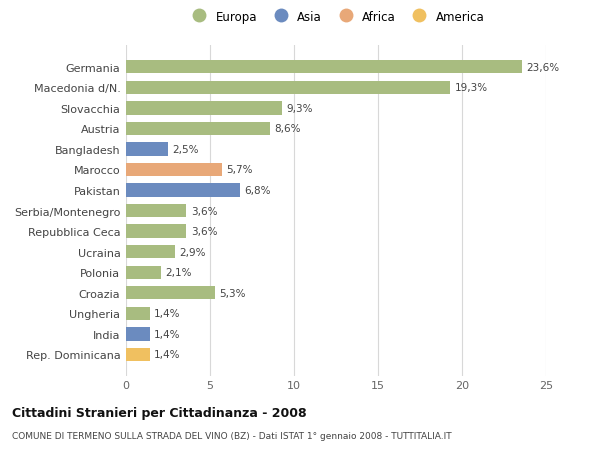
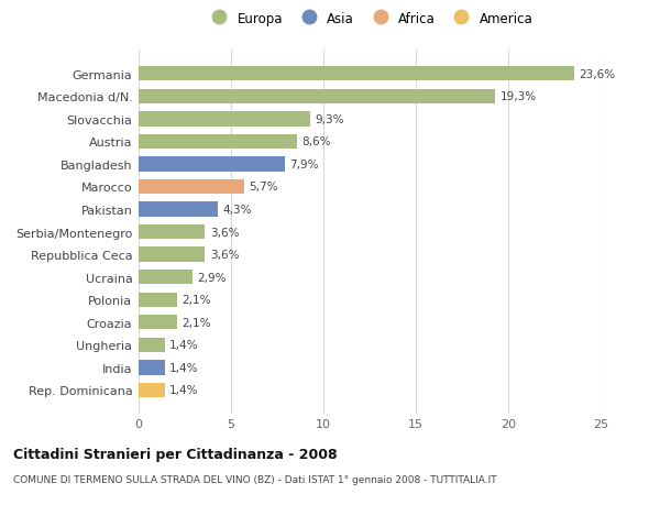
Bangladesh: 2,5% -> 7,9%
Pakistan: 6,8% -> 4,3%
Croazia: 5,3% -> 2,1%
